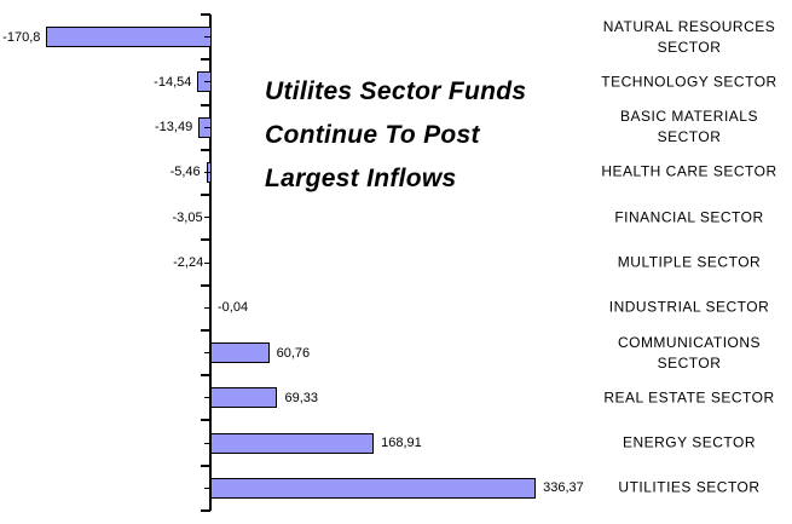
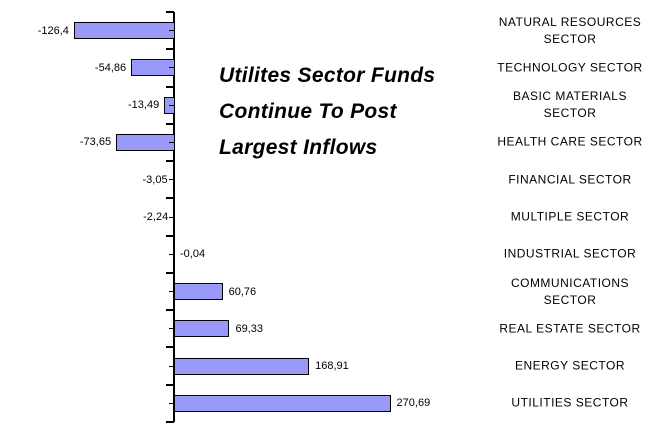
NATURAL RESOURCES SECTOR: -170,8 -> -126,4
TECHNOLOGY SECTOR: -14,54 -> -54,86
HEALTH CARE SECTOR: -5,46 -> -73,65
UTILITIES SECTOR: 336,37 -> 270,69
